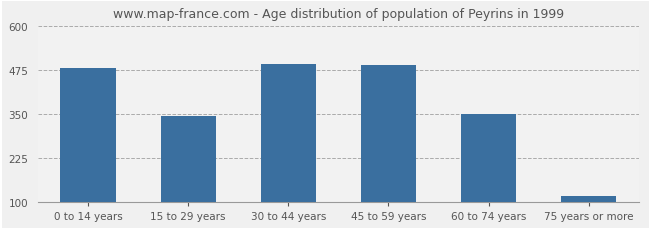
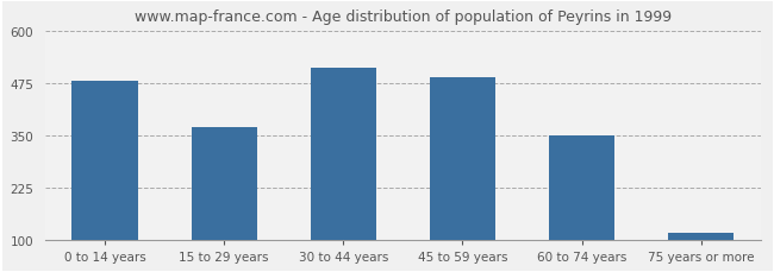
15 to 29 years: 342 -> 370
30 to 44 years: 492 -> 510
